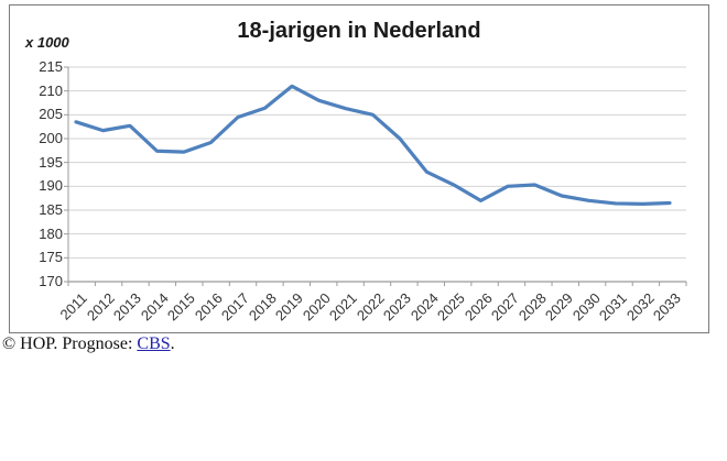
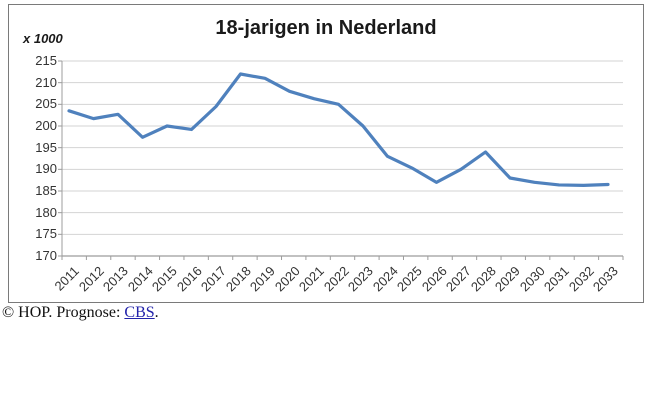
2015: 197 -> 200
2018: 206 -> 212
2028: 190 -> 194
